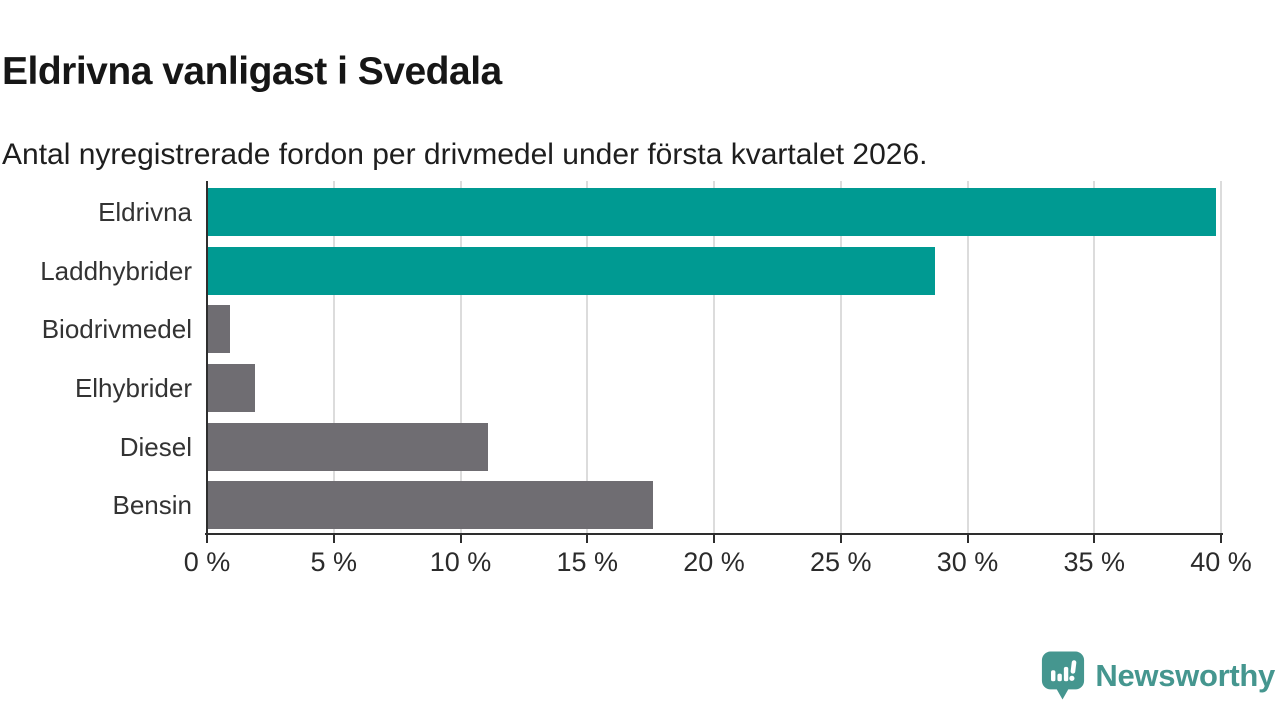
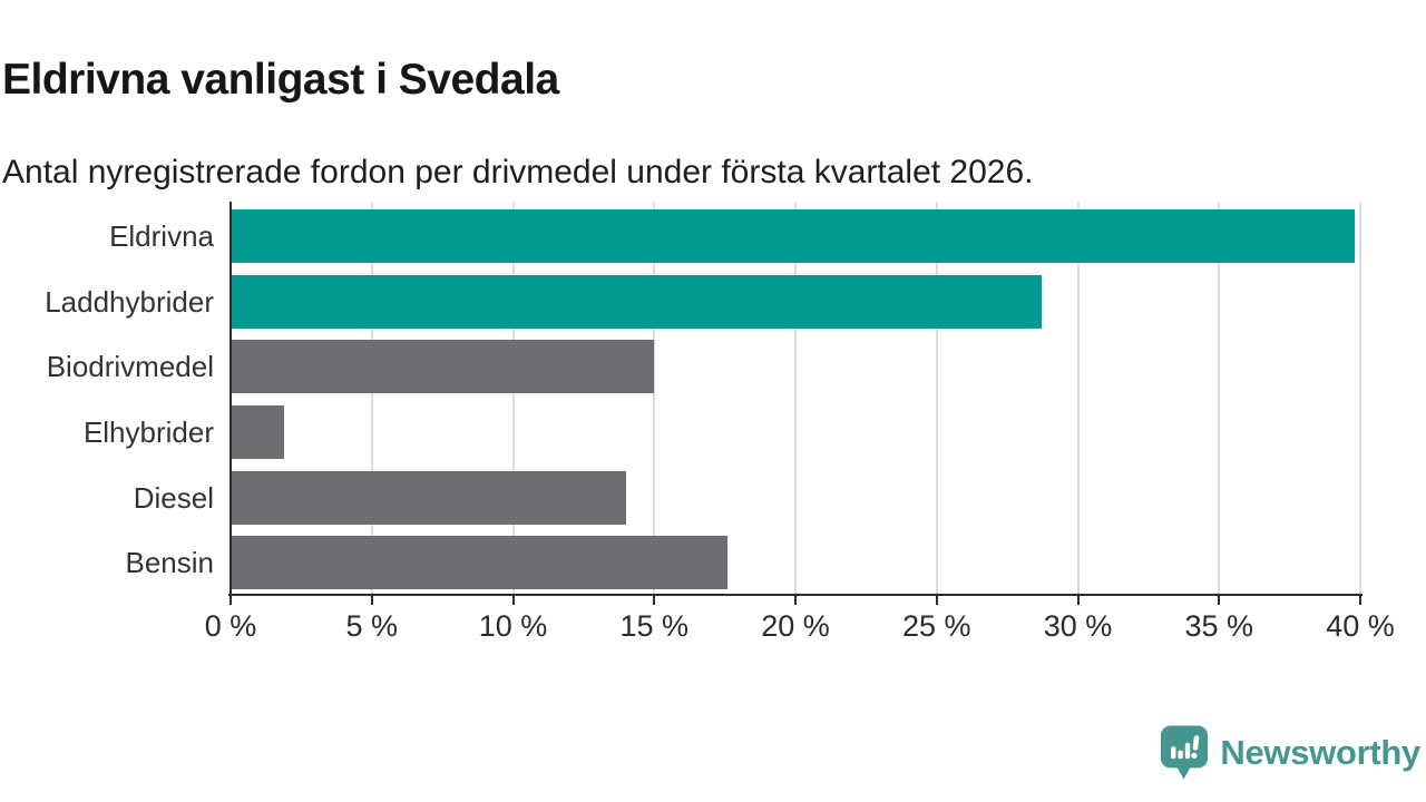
Biodrivmedel: 0.9% -> 15.0%
Diesel: 11.1% -> 14.0%
